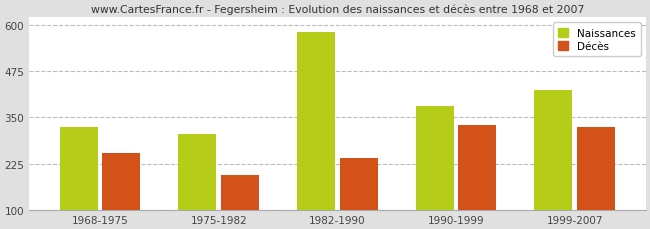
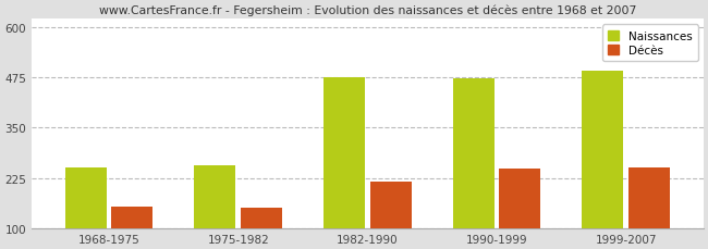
Naissances/1968-1975: 325 -> 252
Décès/1968-1975: 255 -> 155
Naissances/1975-1982: 305 -> 257
Décès/1975-1982: 195 -> 150
Naissances/1982-1990: 580 -> 476
Décès/1982-1990: 240 -> 215
Naissances/1990-1999: 380 -> 471
Décès/1990-1999: 330 -> 247
Naissances/1999-2007: 425 -> 490
Décès/1999-2007: 325 -> 252
